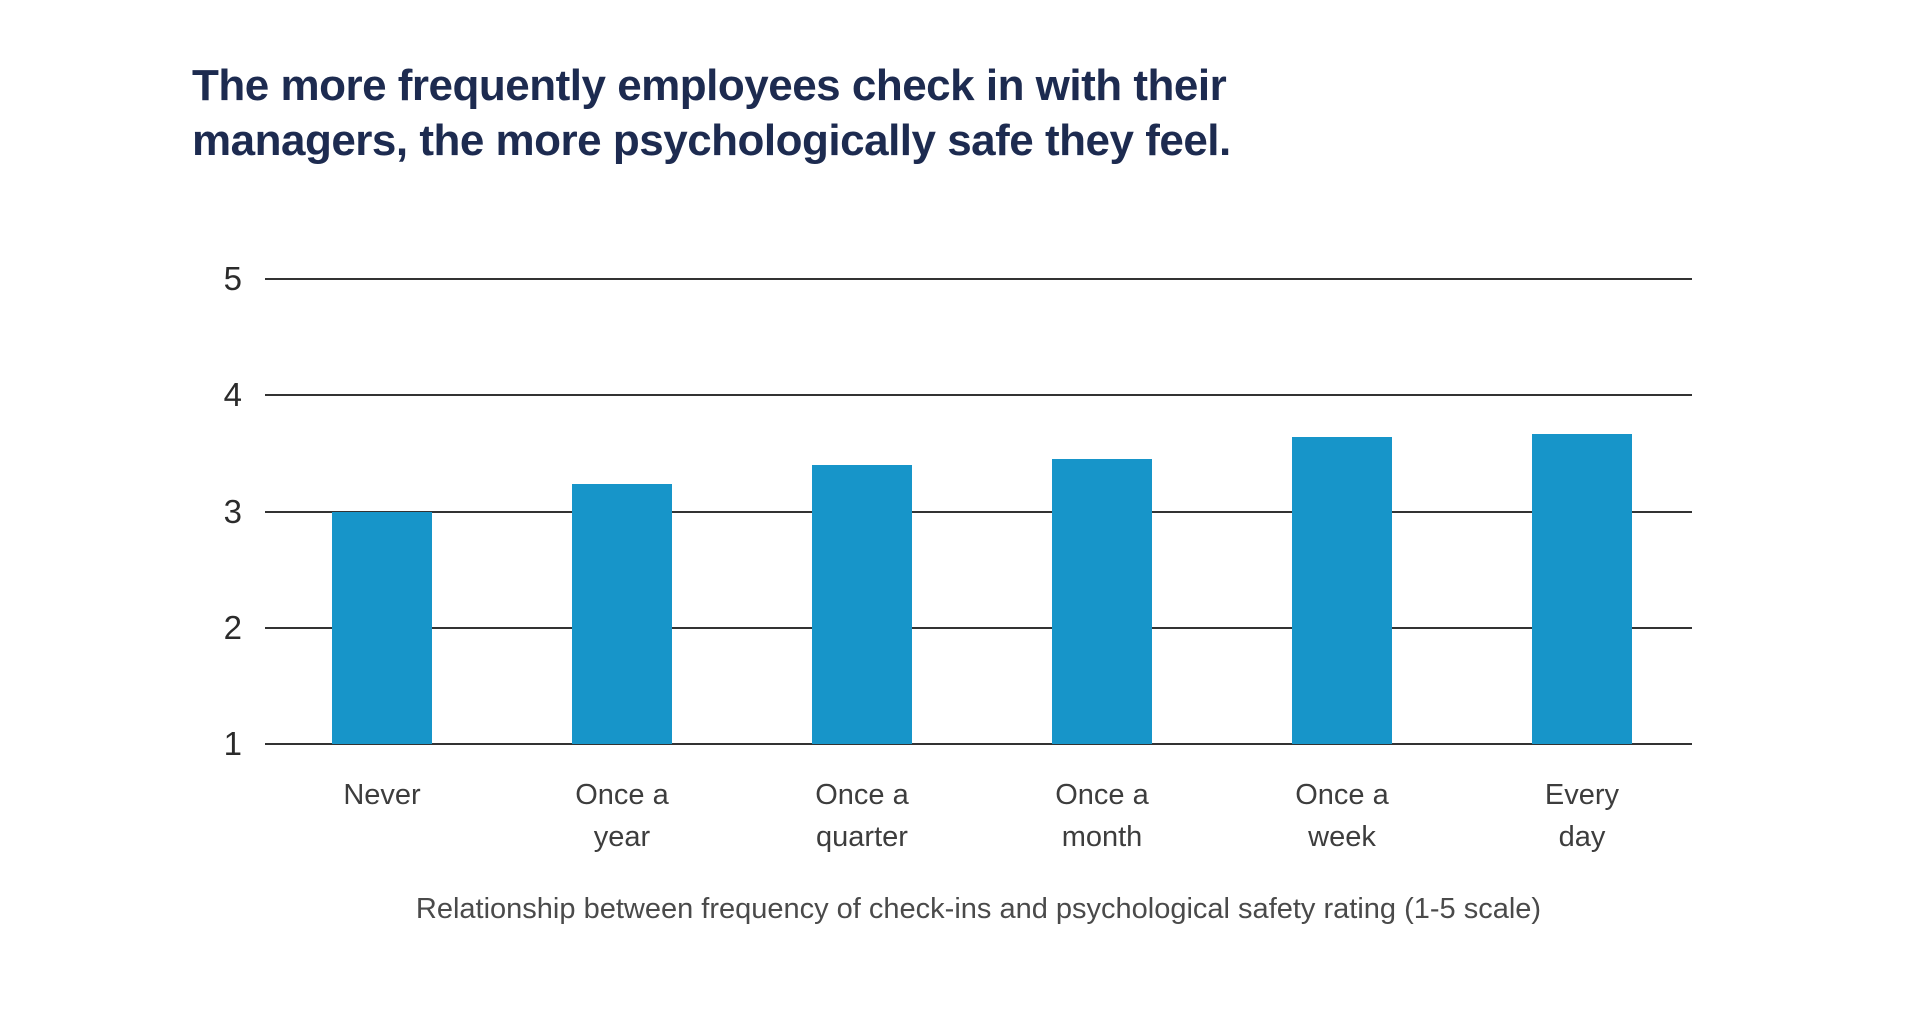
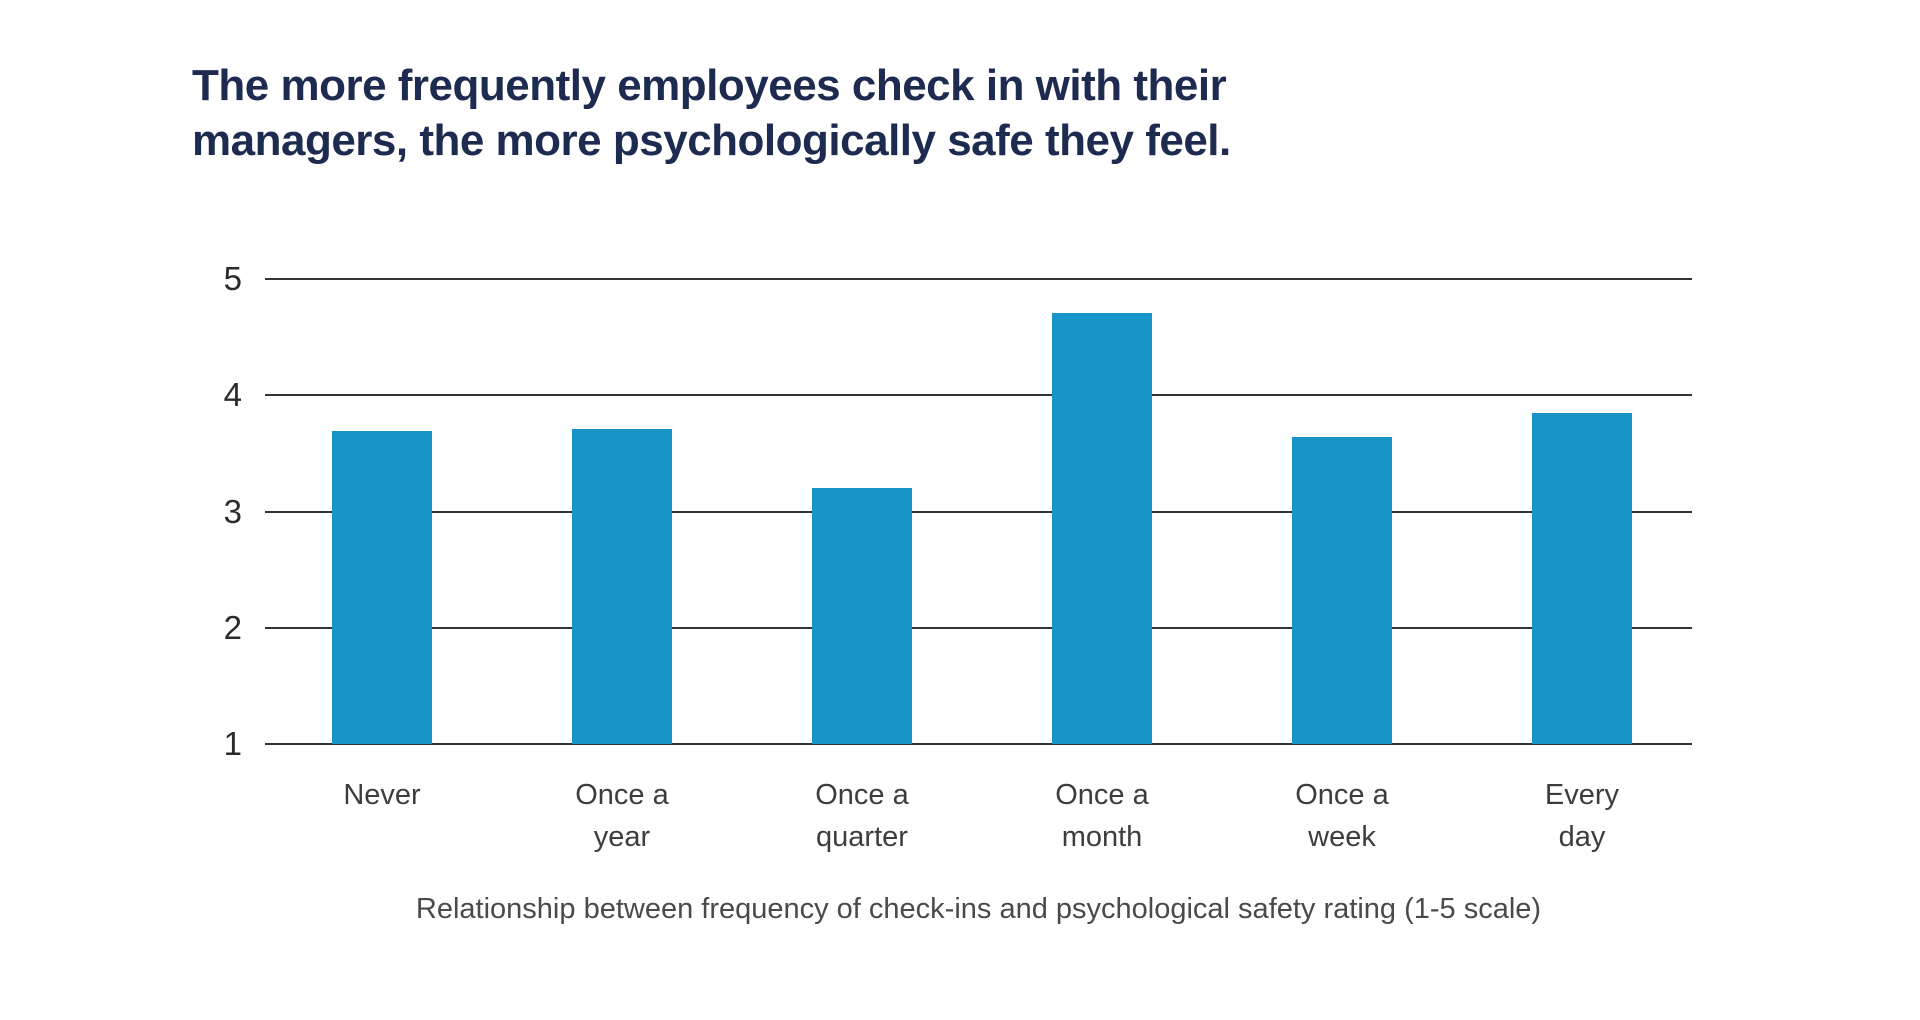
Never: 3.00 -> 3.69
Once a year: 3.24 -> 3.71
Once a quarter: 3.40 -> 3.20
Once a month: 3.45 -> 4.71
Every day: 3.67 -> 3.85
